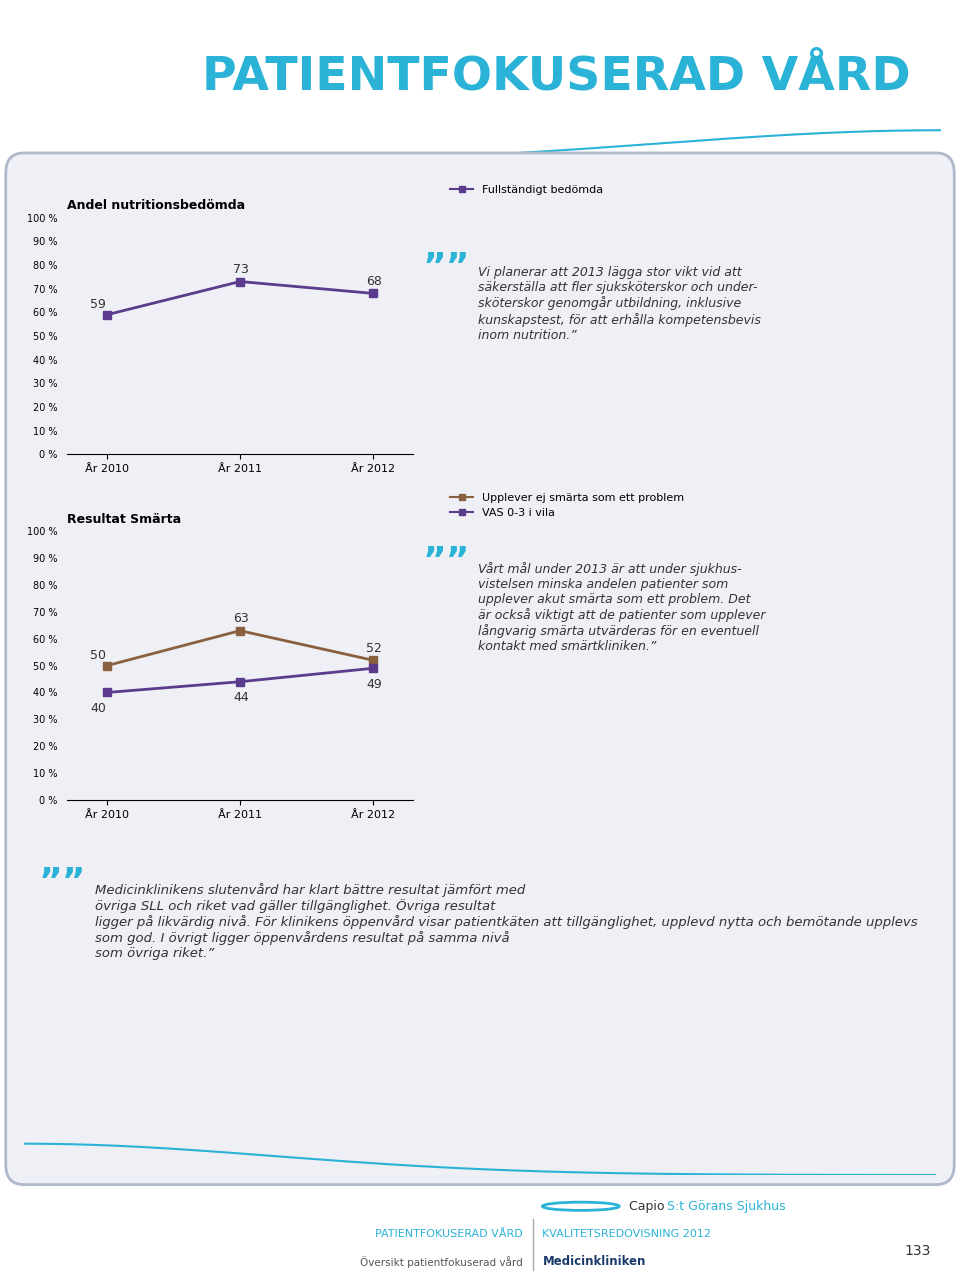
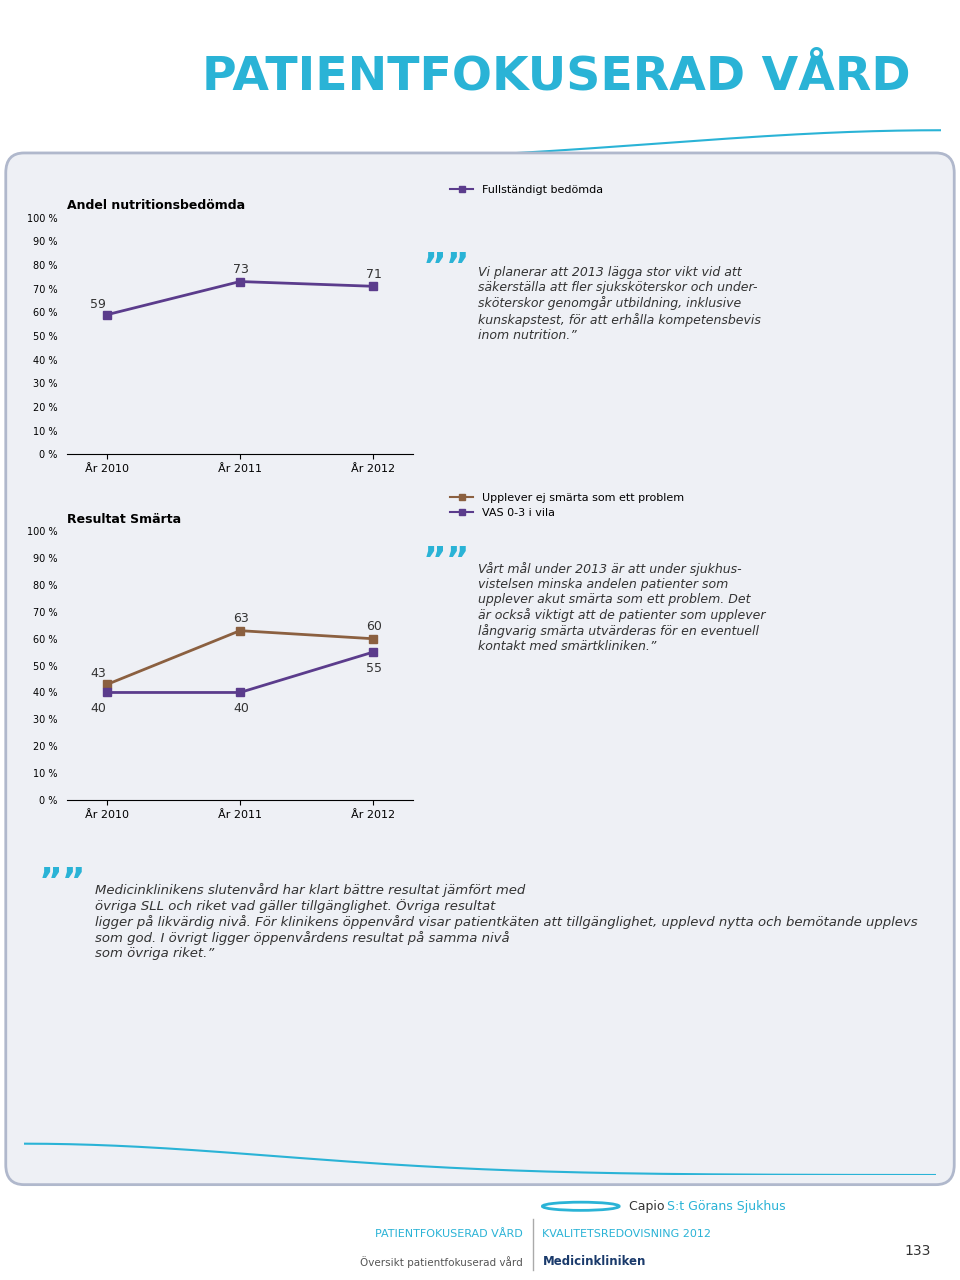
Andel nutritionsbedömda/År 2012: 68 -> 71
Resultat Smärta/Upplever ej smärta som ett problem/År 2010: 50 -> 43
Resultat Smärta/VAS 0-3 i vila/År 2011: 44 -> 40
Resultat Smärta/Upplever ej smärta som ett problem/År 2012: 52 -> 60
Resultat Smärta/VAS 0-3 i vila/År 2012: 49 -> 55
